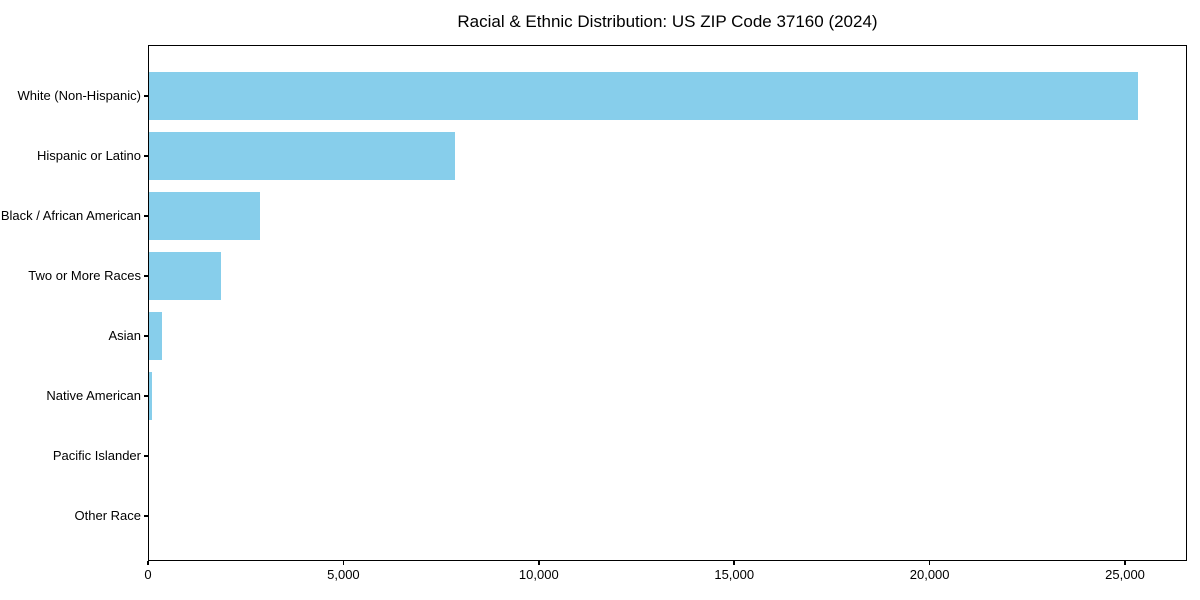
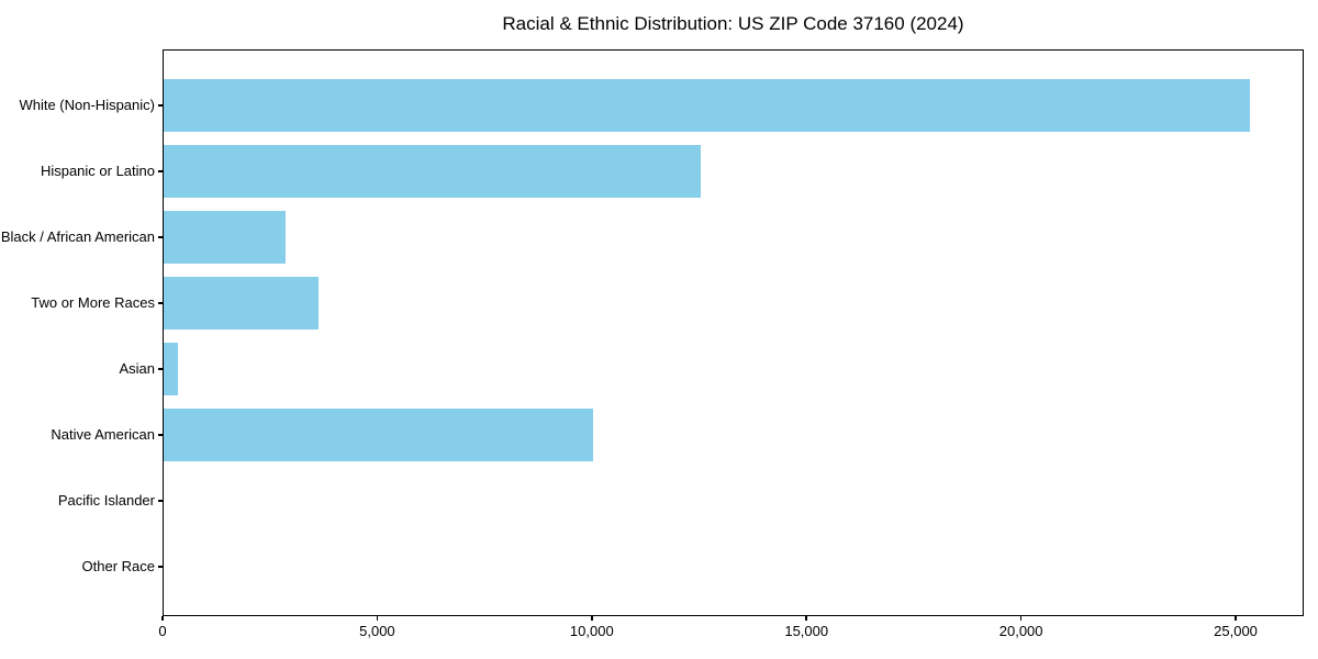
Hispanic or Latino: 7800 -> 12500
Two or More Races: 1800 -> 3600
Native American: 100 -> 10000
